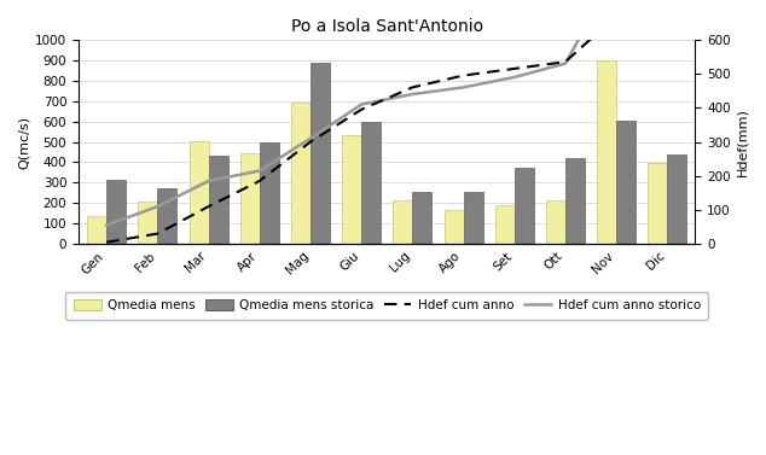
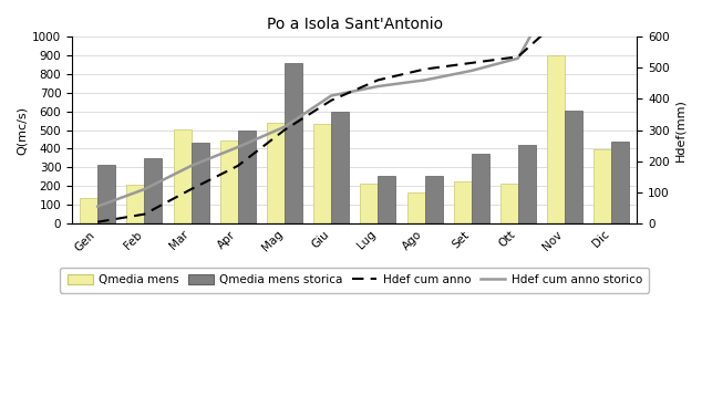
Qmedia mens storica/Feb: 270 -> 350
Hdef cum anno storico/Apr: 215 -> 245
Qmedia mens/Mag: 690 -> 540
Qmedia mens storica/Mag: 890 -> 860
Qmedia mens/Set: 190 -> 220
